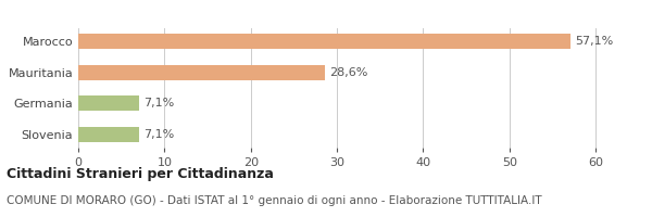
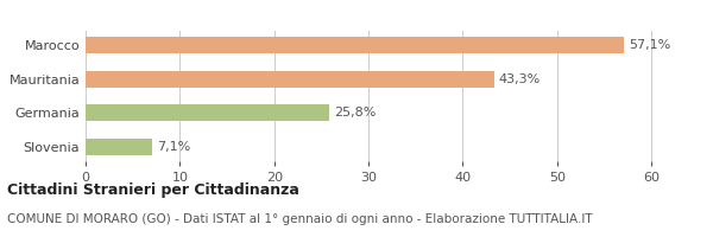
Mauritania: 28,6% -> 43,3%
Germania: 7,1% -> 25,8%
